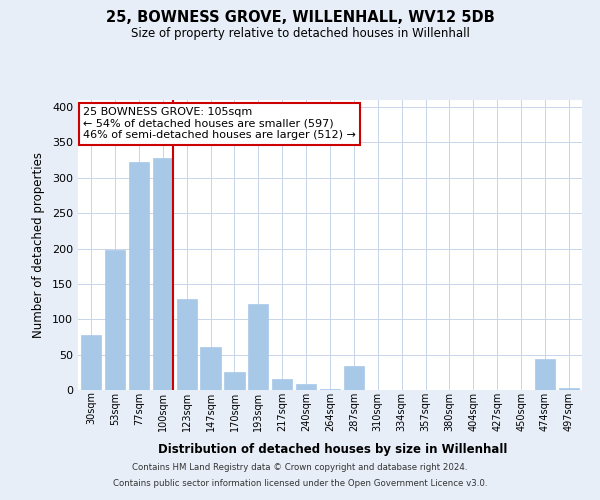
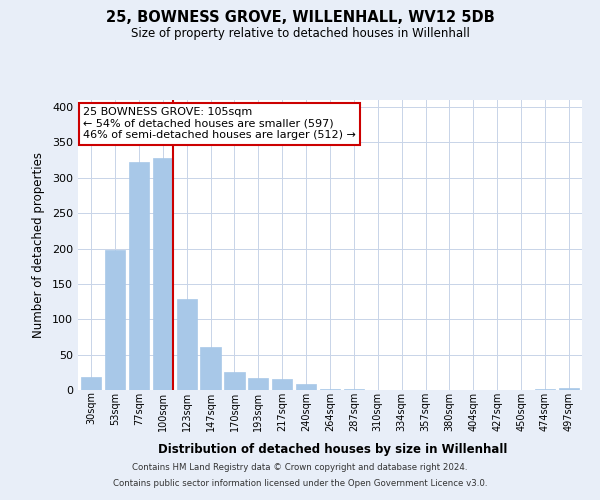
30sqm: 78 -> 19
193sqm: 122 -> 17
287sqm: 34 -> 1
474sqm: 44 -> 2
